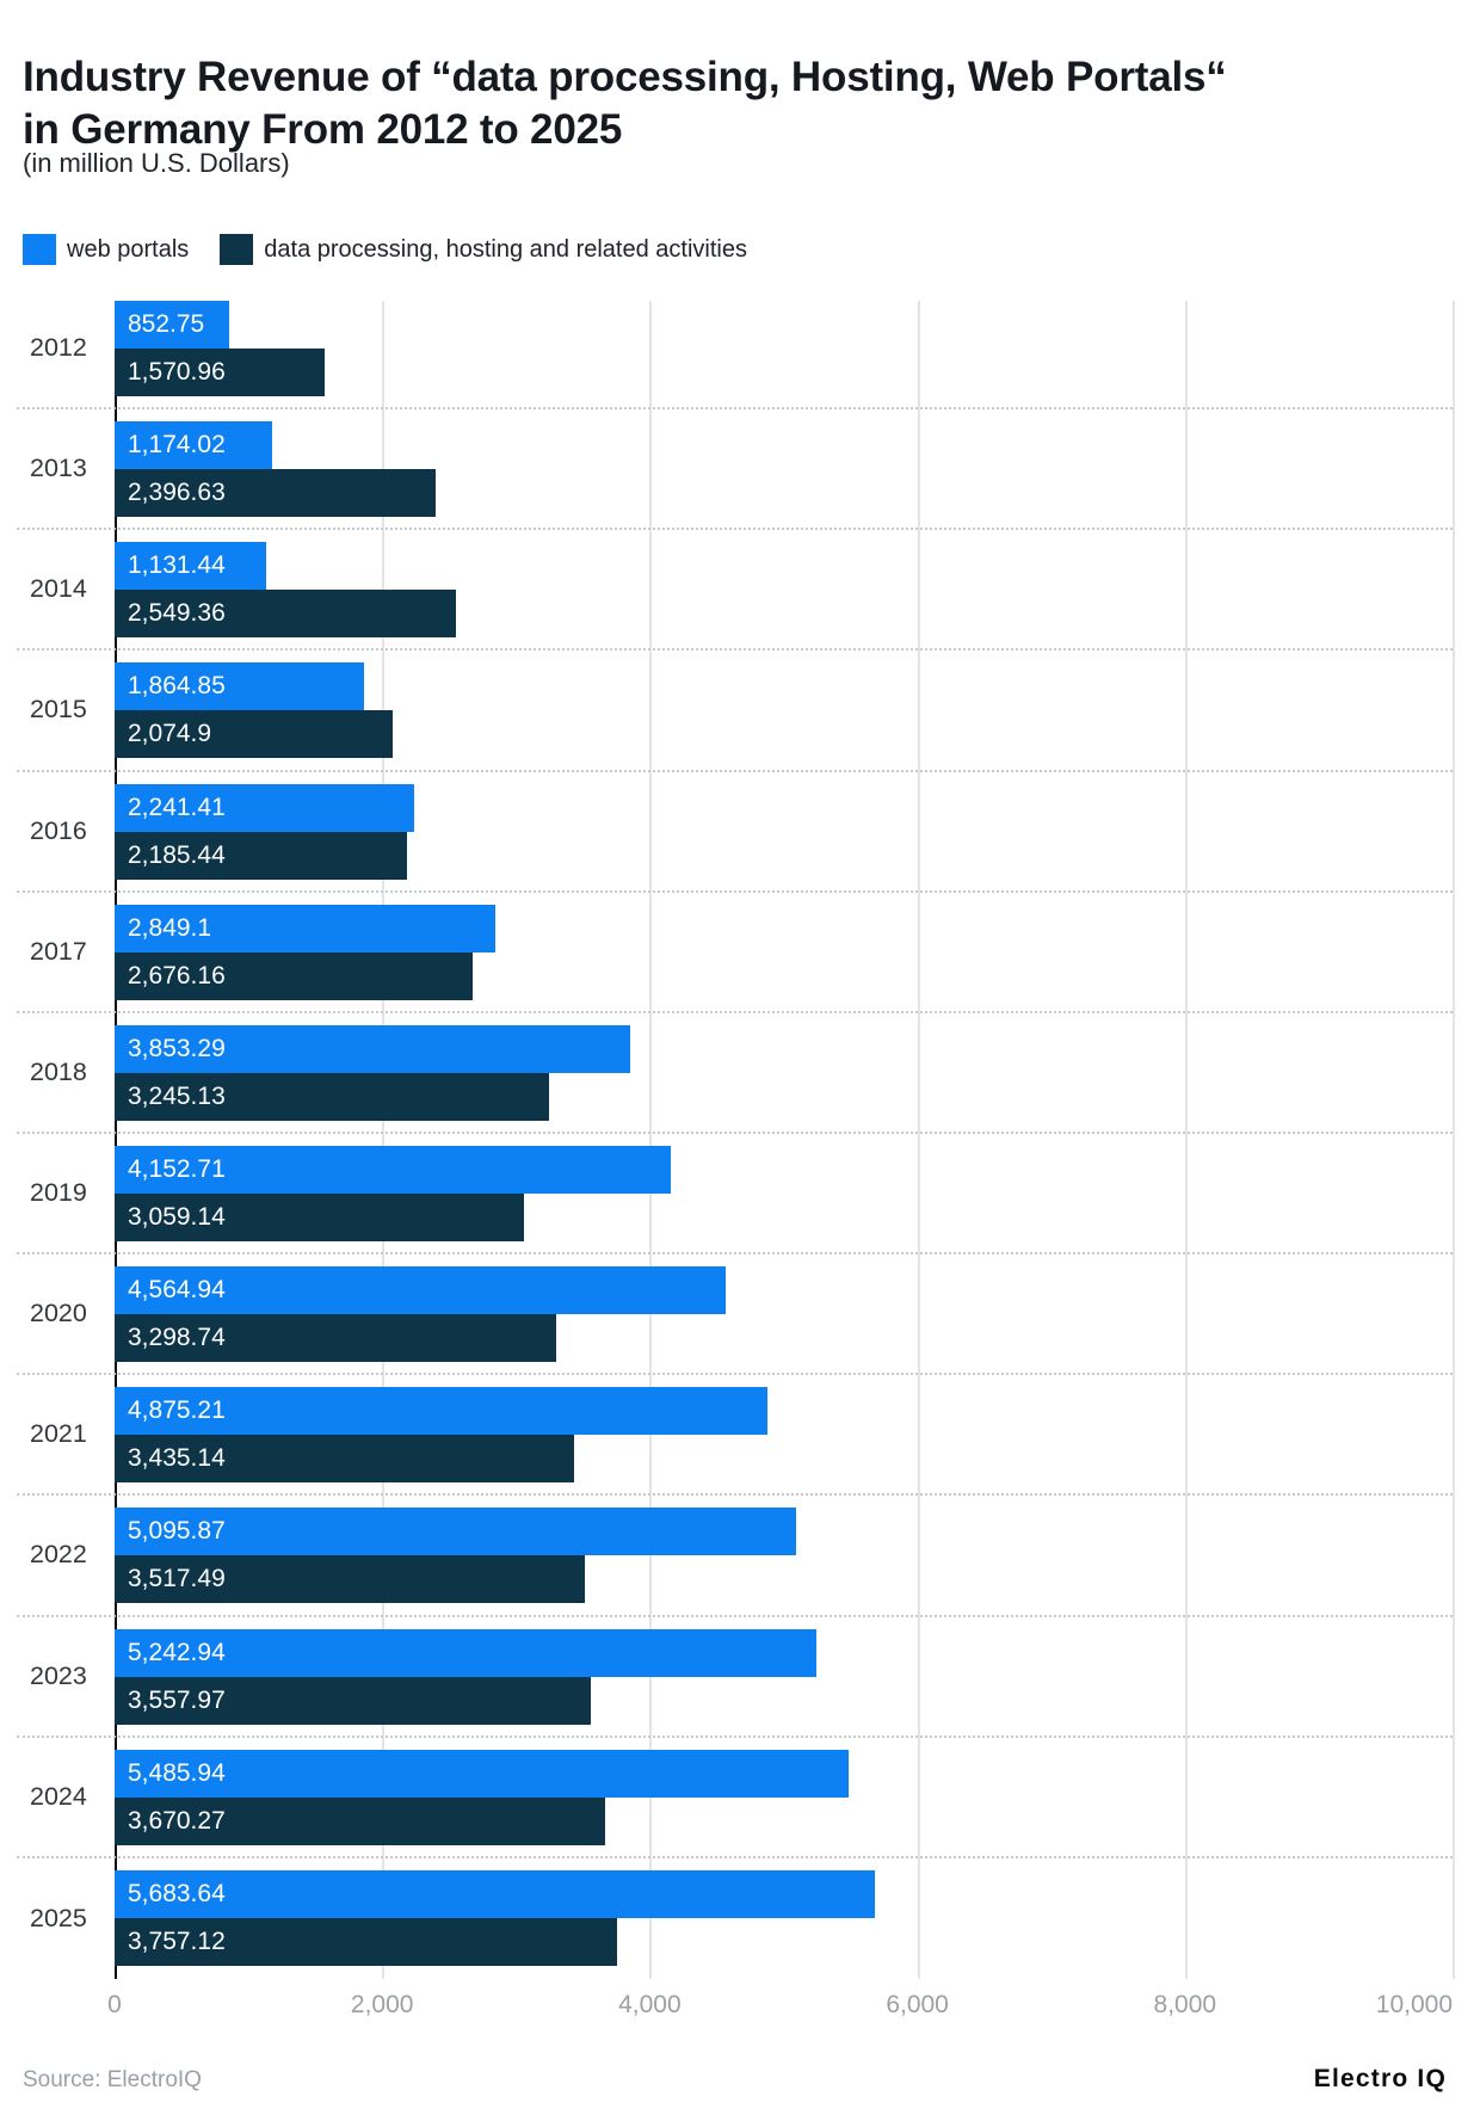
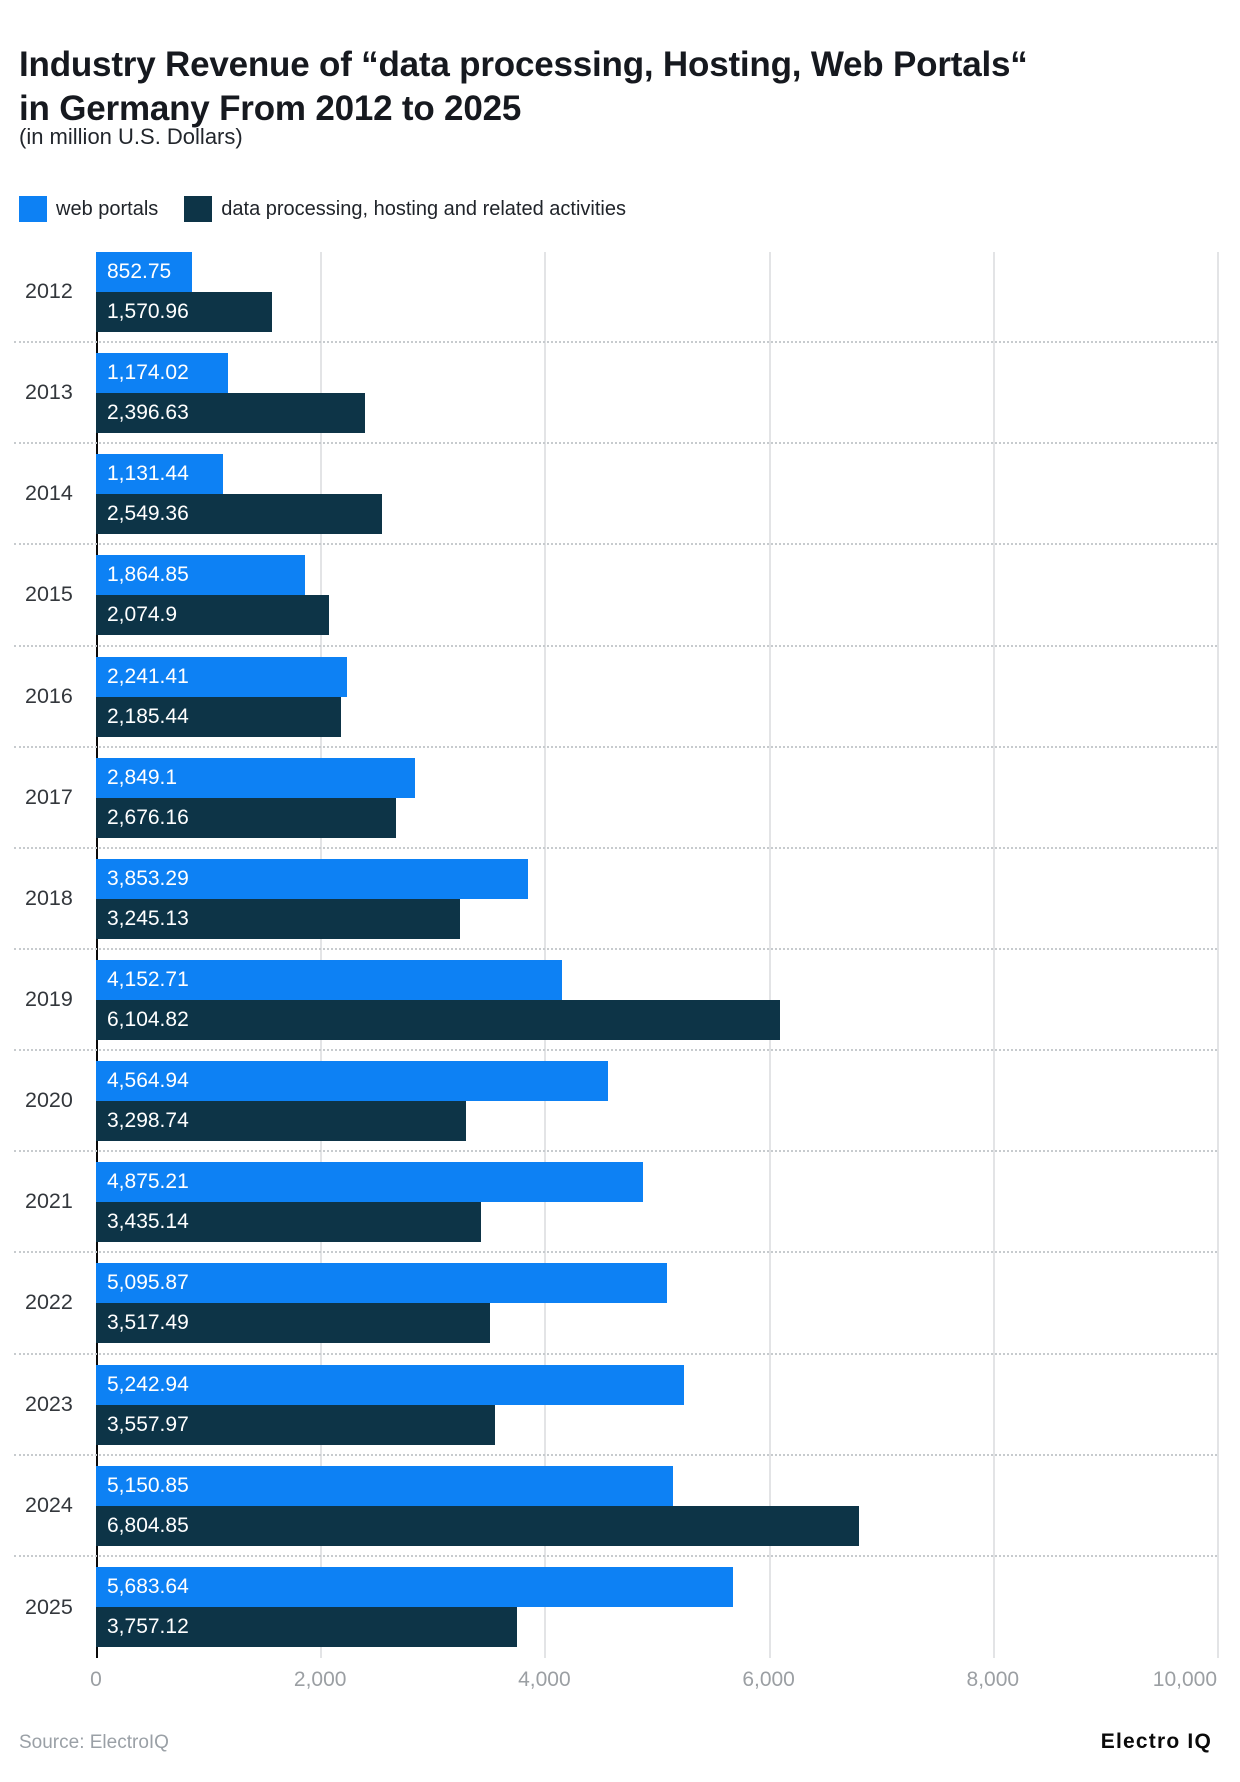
data processing, hosting and related activities/2019: 3,059.14 -> 6,104.82
web portals/2024: 5,485.94 -> 5,150.85
data processing, hosting and related activities/2024: 3,670.27 -> 6,804.85
